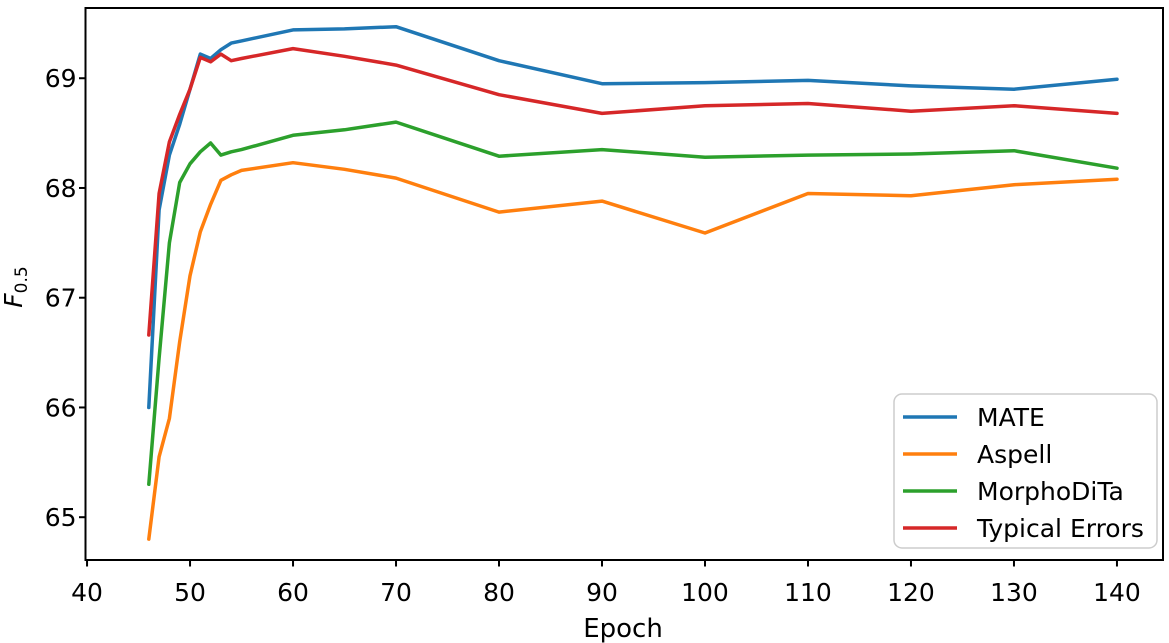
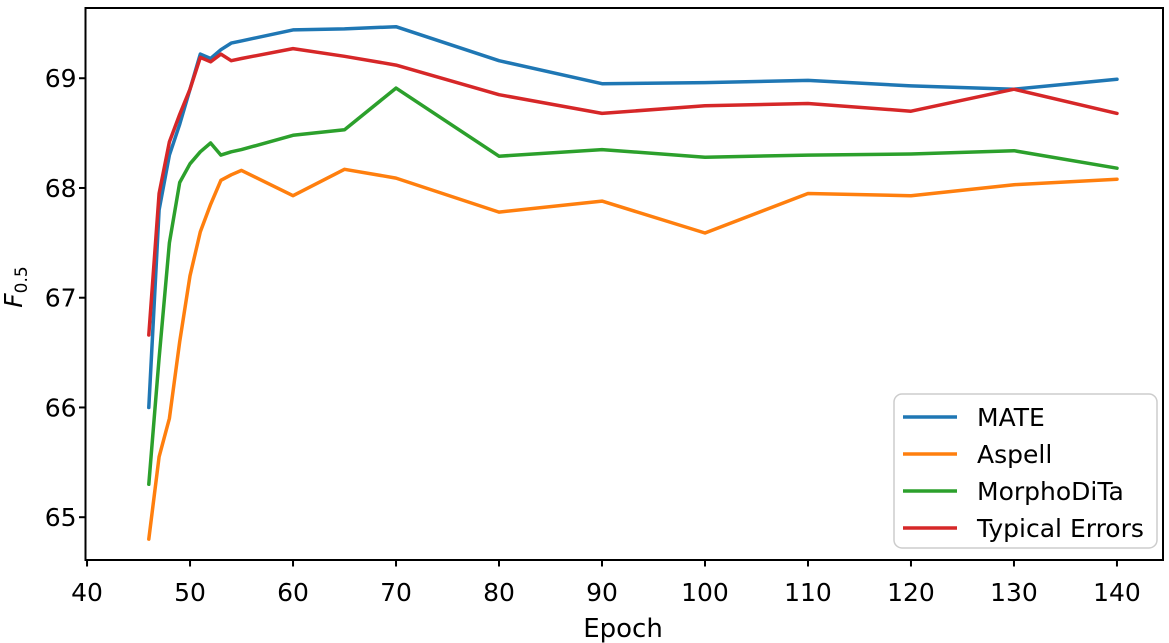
Aspell/60: 68.23 -> 67.93
MorphoDiTa/70: 68.60 -> 68.91
Typical Errors/130: 68.75 -> 68.90
